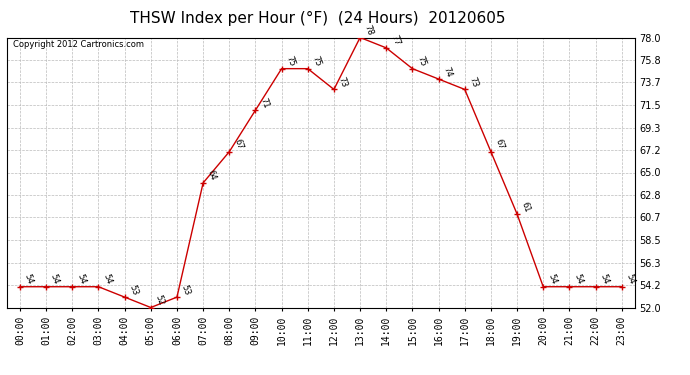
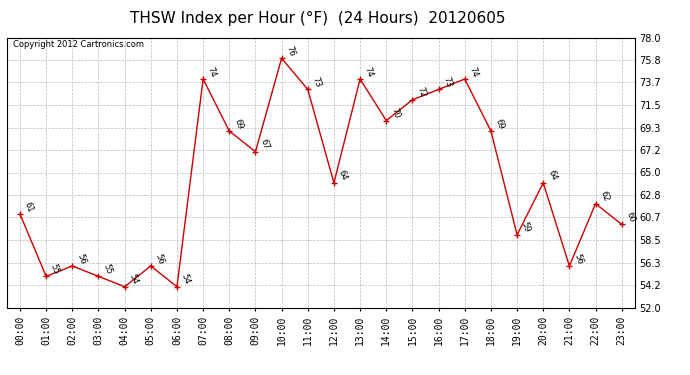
00:00: 54 -> 61
01:00: 54 -> 55
02:00: 54 -> 56
03:00: 54 -> 55
04:00: 53 -> 54
05:00: 52 -> 56
06:00: 53 -> 54
07:00: 64 -> 74
08:00: 67 -> 69
09:00: 71 -> 67
10:00: 75 -> 76
11:00: 75 -> 73
12:00: 73 -> 64
13:00: 78 -> 74
14:00: 77 -> 70
15:00: 75 -> 72
16:00: 74 -> 73
17:00: 73 -> 74
18:00: 67 -> 69
19:00: 61 -> 59
20:00: 54 -> 64
21:00: 54 -> 56
22:00: 54 -> 62
23:00: 54 -> 60
